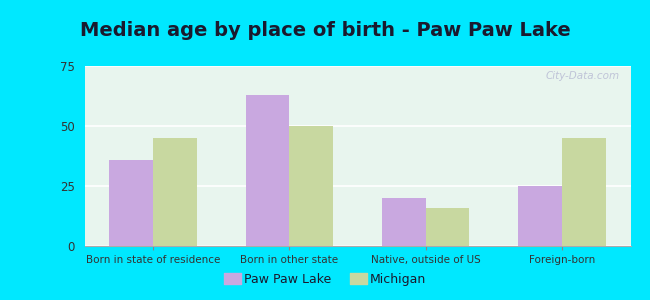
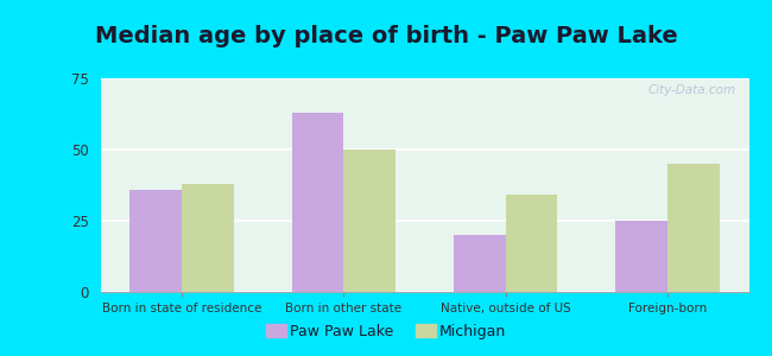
Michigan/Born in state of residence: 45 -> 38
Michigan/Native, outside of US: 16 -> 34
